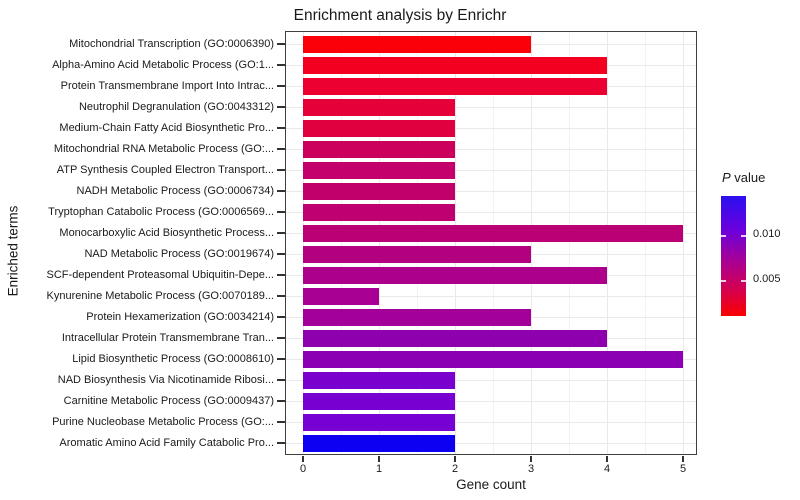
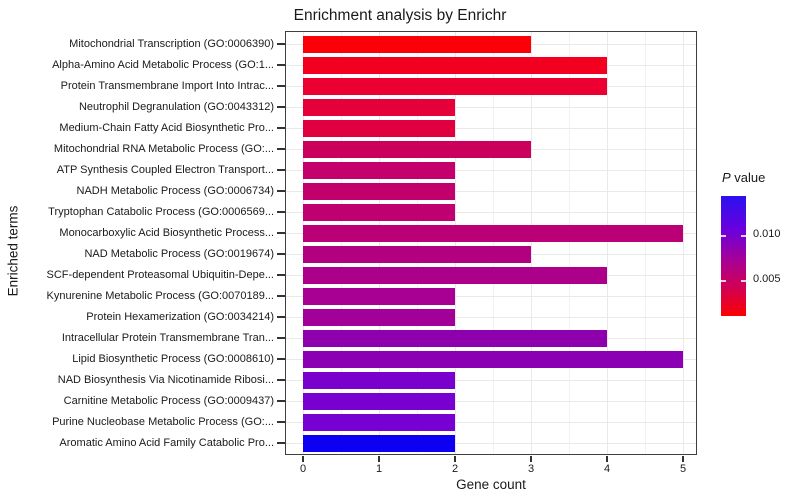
Mitochondrial RNA Metabolic Process (GO:...: 2 -> 3
Kynurenine Metabolic Process (GO:0070189...: 1 -> 2
Protein Hexamerization (GO:0034214): 3 -> 2
